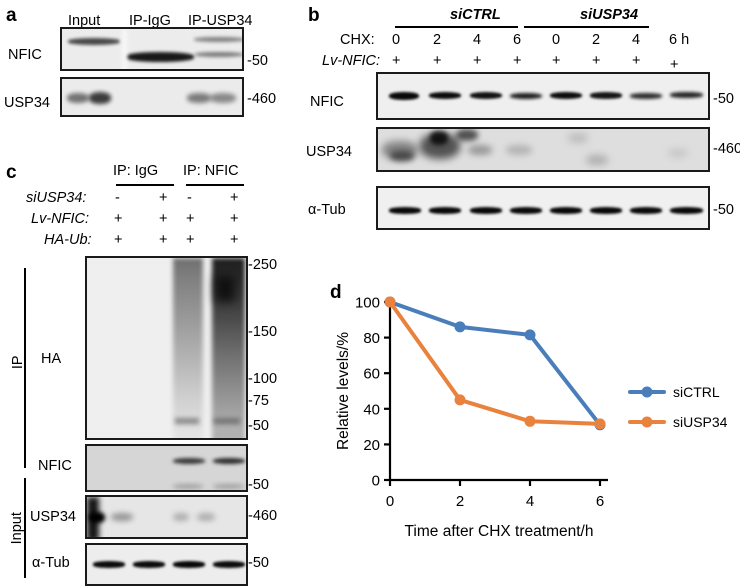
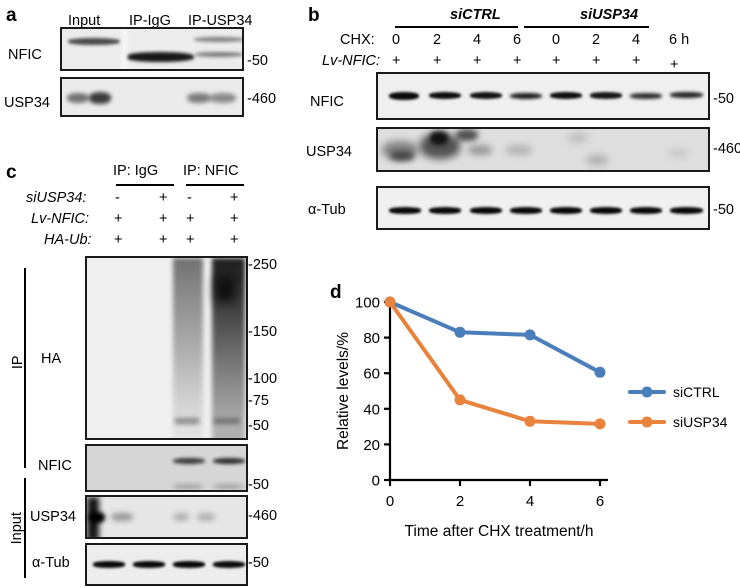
siCTRL/2: 86 -> 83
siCTRL/6: 31 -> 60
